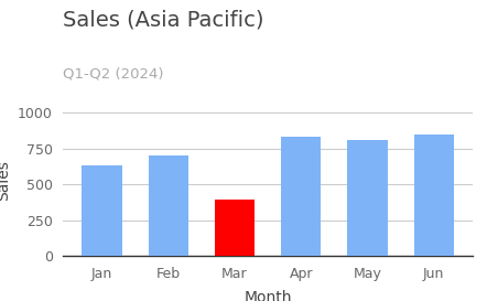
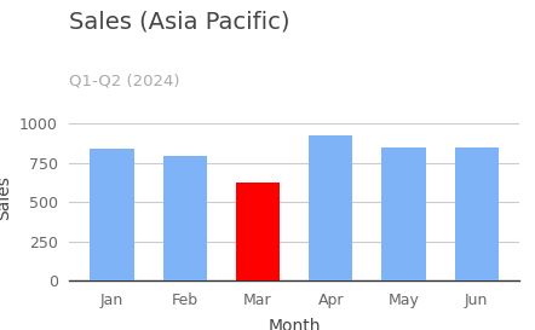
Jan: 630 -> 840
Feb: 700 -> 790
Mar: 390 -> 620
Apr: 830 -> 920
May: 810 -> 850
